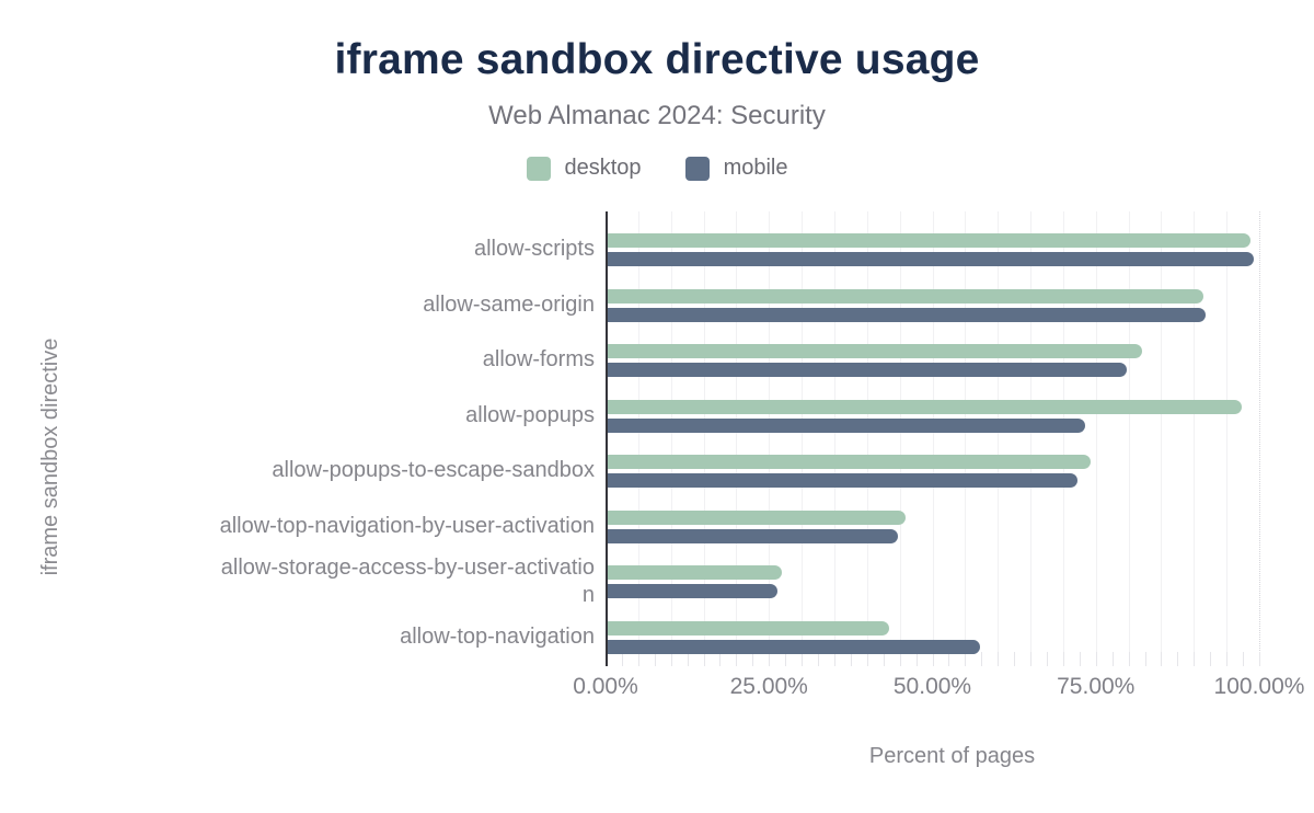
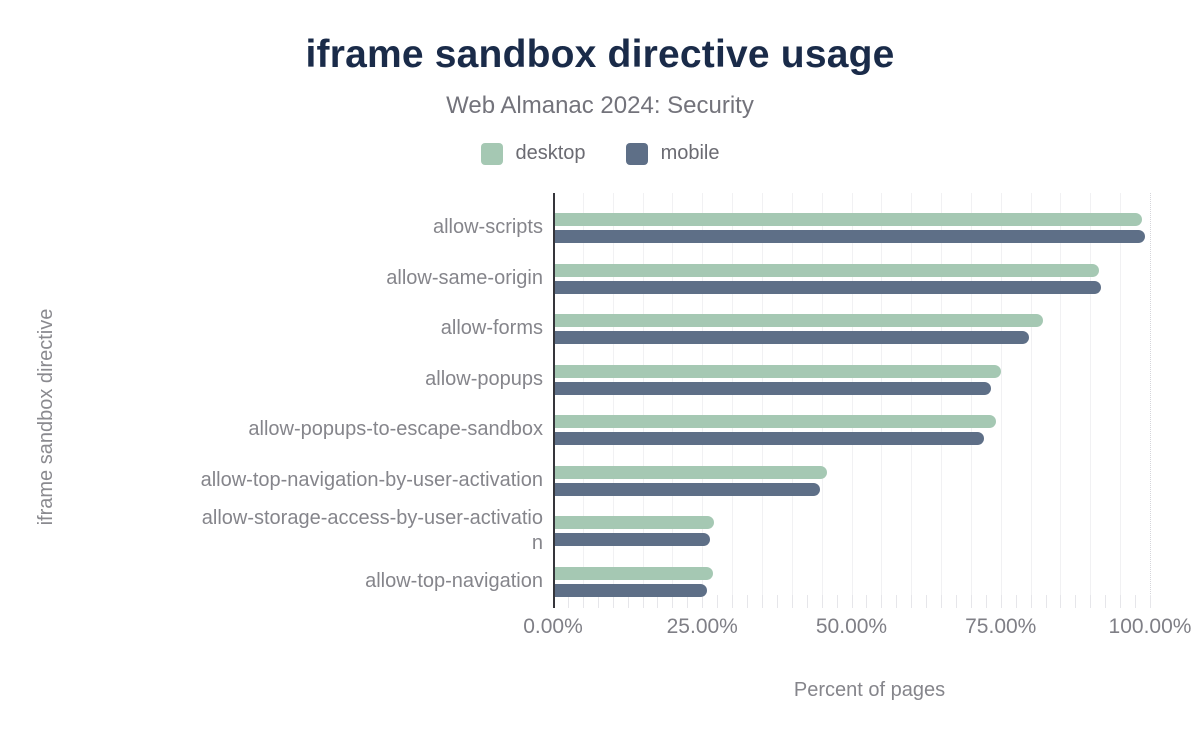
desktop/allow-popups: 97% -> 75%
desktop/allow-top-navigation: 43% -> 26%
mobile/allow-top-navigation: 57% -> 25%
